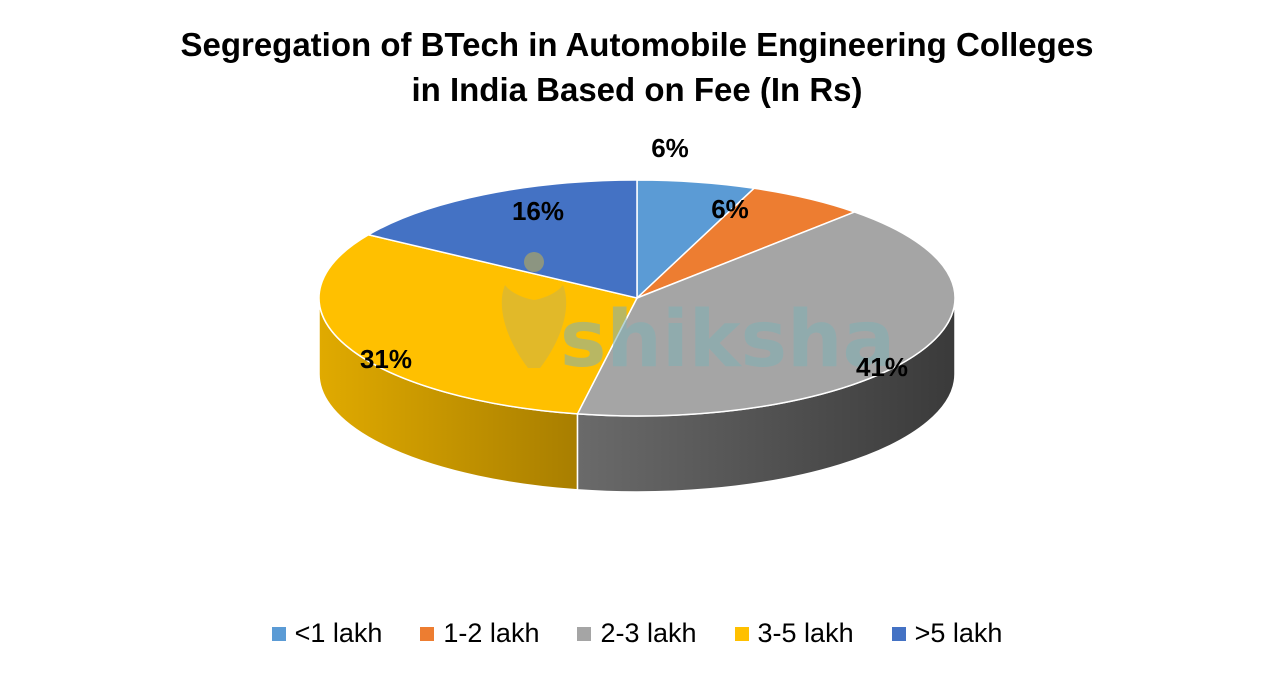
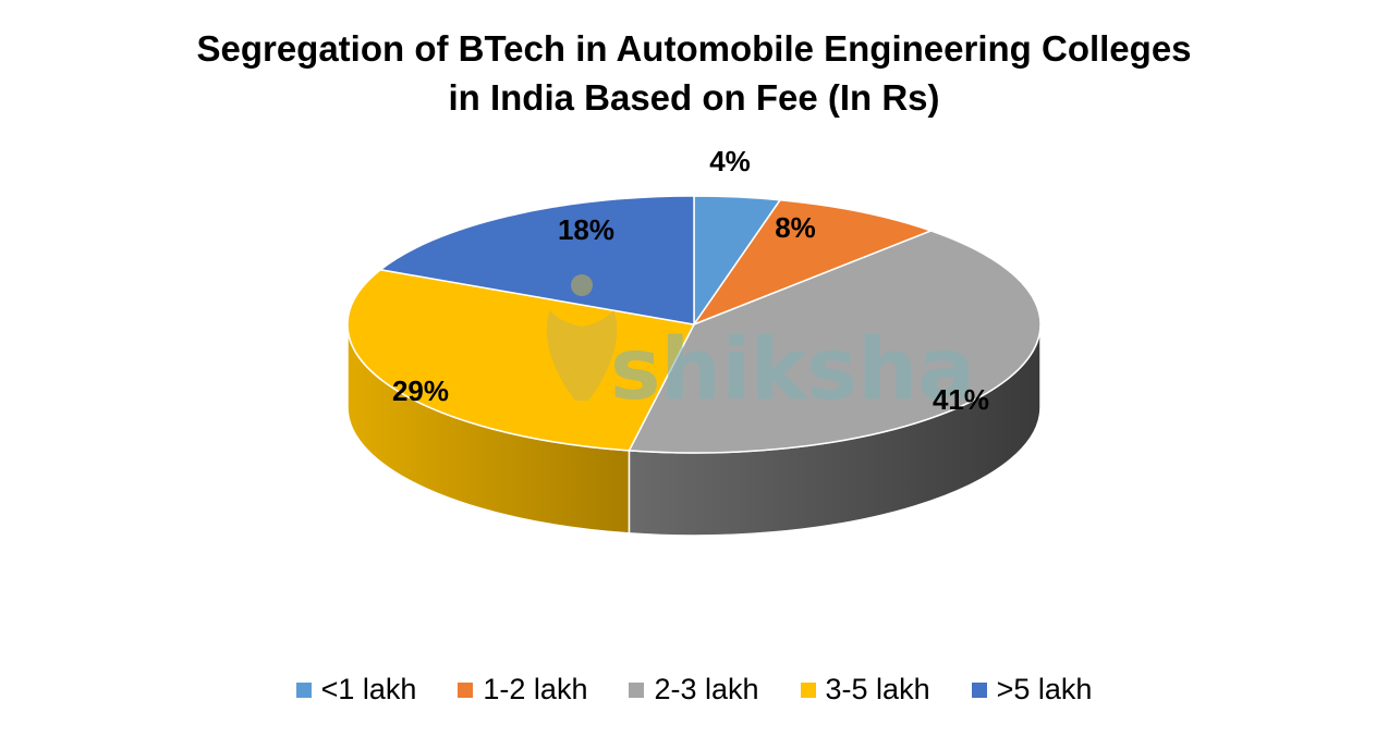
<1 lakh: 6% -> 4%
1-2 lakh: 6% -> 8%
3-5 lakh: 31% -> 29%
>5 lakh: 16% -> 18%
